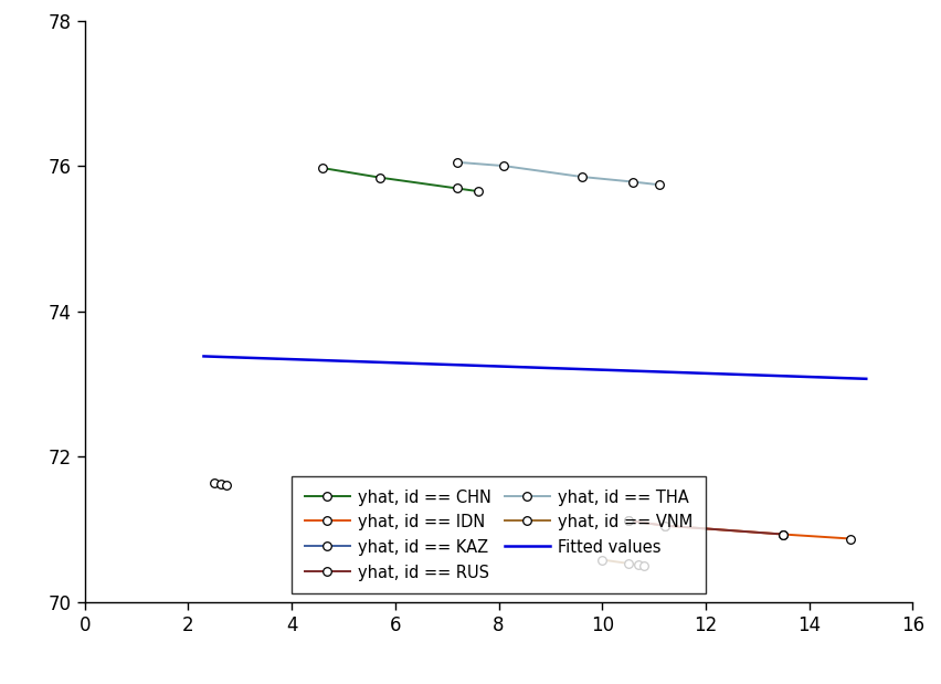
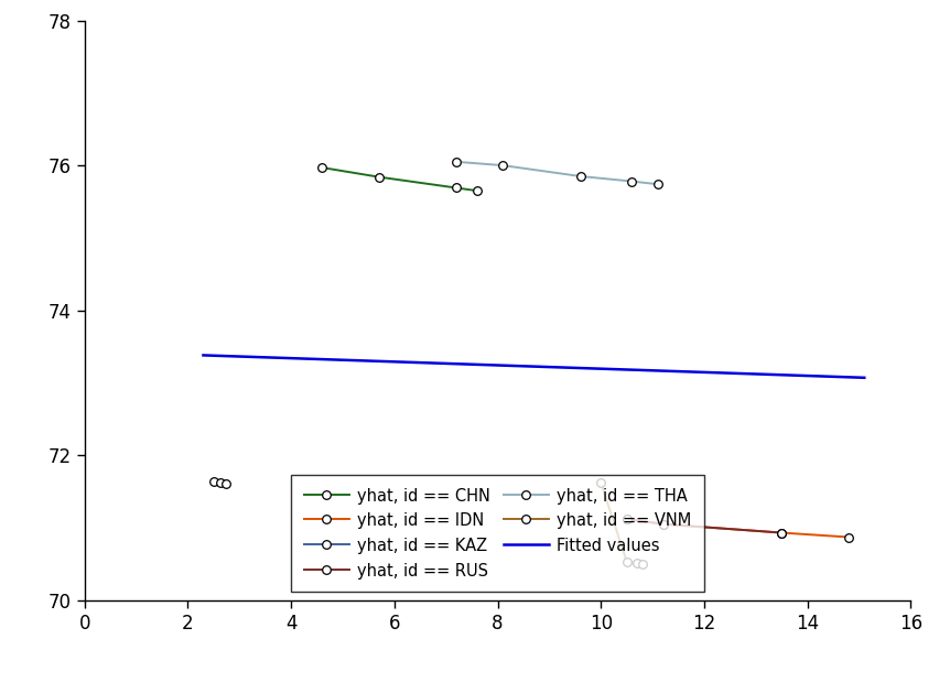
yhat, id == VNM/10: 70.58 -> 71.62
